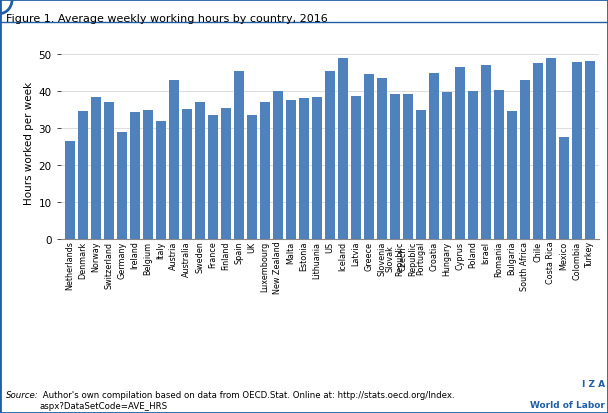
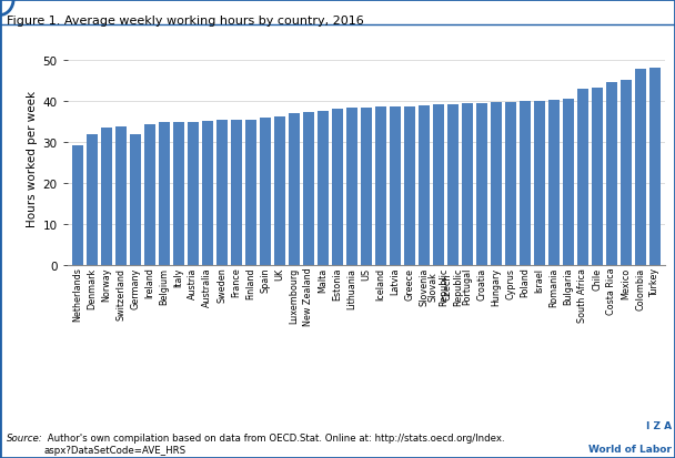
Netherlands: 26.5 -> 29.3
Denmark: 34.5 -> 31.8
Norway: 38.5 -> 33.5
Switzerland: 37.0 -> 33.9
Germany: 29.0 -> 31.8
Italy: 32.0 -> 34.9
Austria: 43.0 -> 35.0
Sweden: 37.0 -> 35.3
France: 33.5 -> 35.5
Spain: 45.5 -> 36.0
UK: 33.5 -> 36.2
New Zealand: 40.0 -> 37.2
US: 45.5 -> 38.5
Iceland: 49.0 -> 38.6
Greece: 44.5 -> 38.7
Slovenia: 43.5 -> 39.0
Portugal: 35.0 -> 39.5
Croatia: 45.0 -> 39.6
Cyprus: 46.5 -> 39.8
Israel: 47.0 -> 40.0
Bulgaria: 34.5 -> 40.5
Chile: 47.5 -> 43.2
Costa Rica: 49.0 -> 44.7
Mexico: 27.5 -> 45.1
